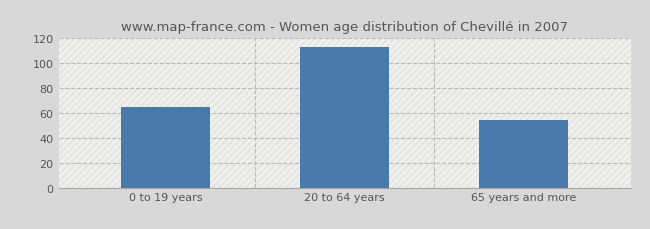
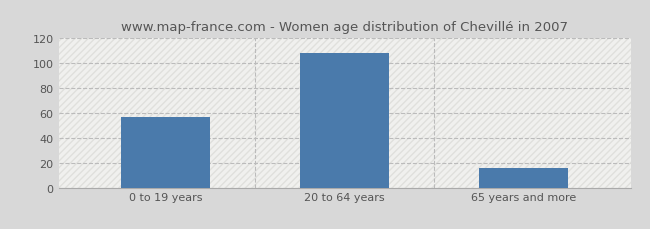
0 to 19 years: 65 -> 57
20 to 64 years: 113 -> 108
65 years and more: 54 -> 16
